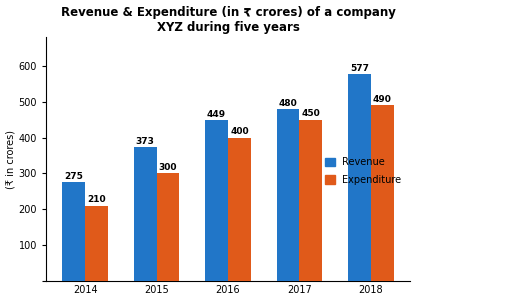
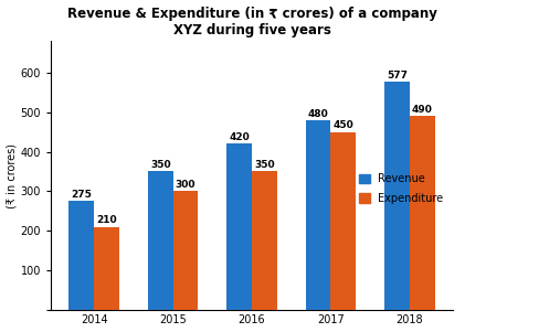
Revenue/2015: 373 -> 350
Revenue/2016: 449 -> 420
Expenditure/2016: 400 -> 350
